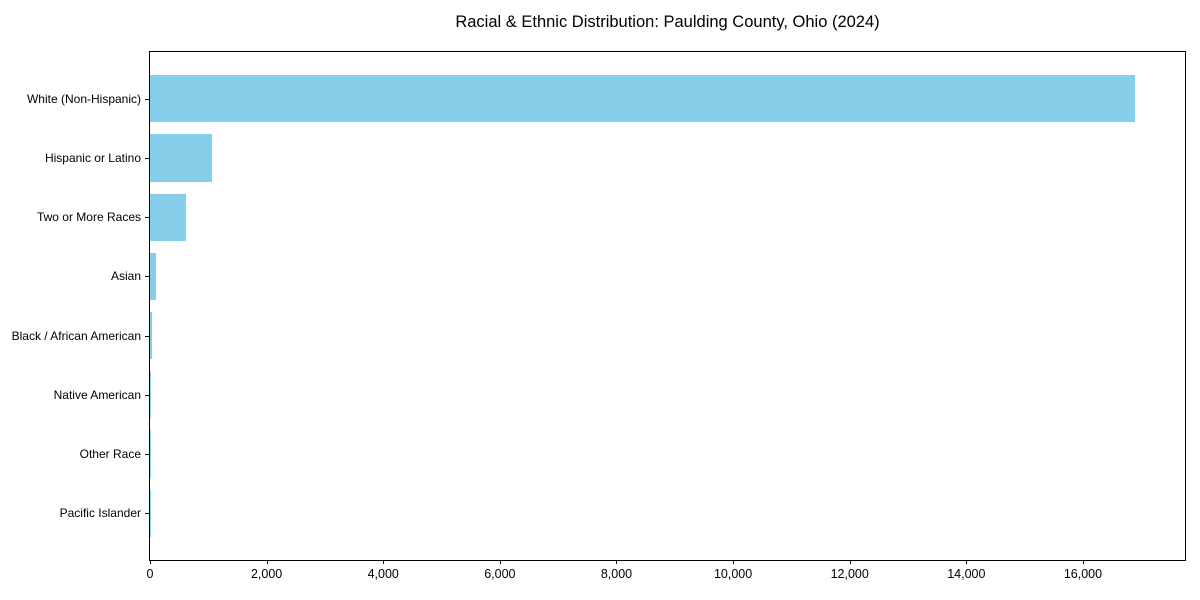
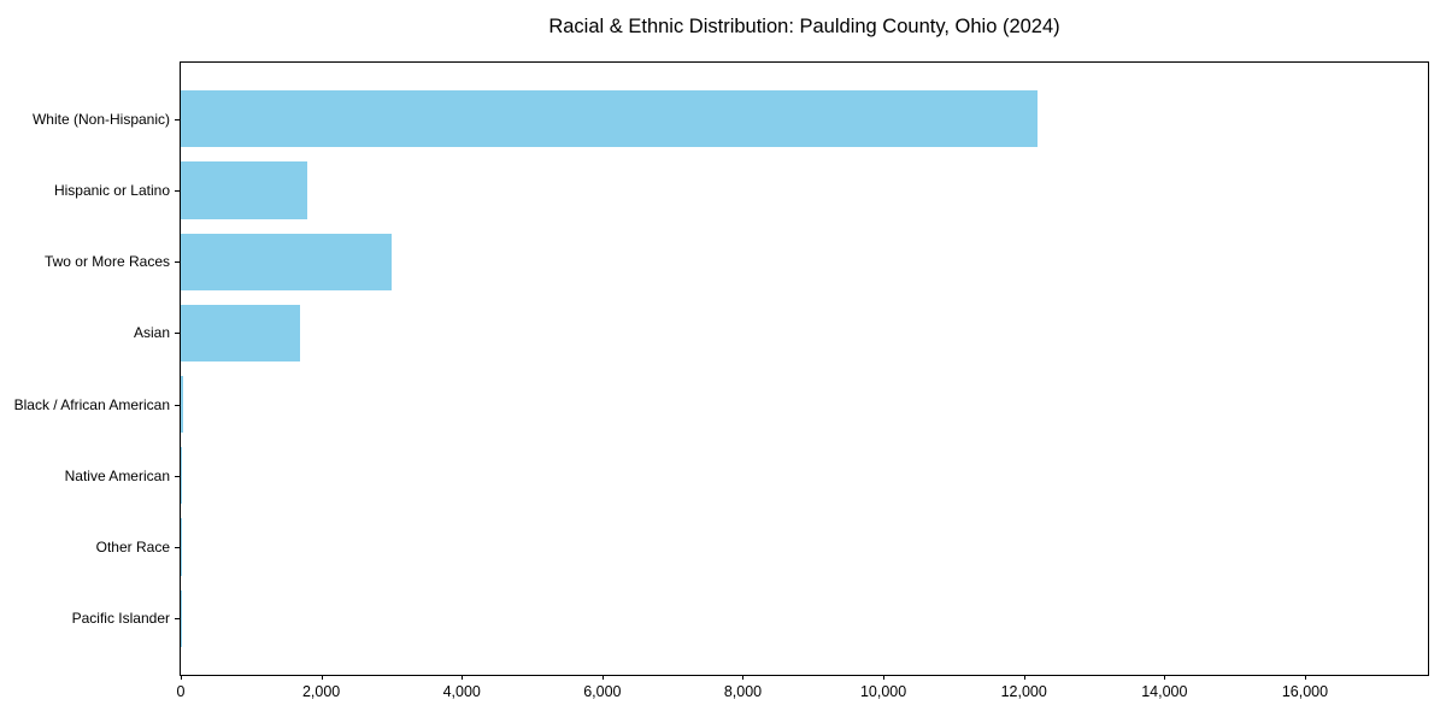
White (Non-Hispanic): 16900 -> 12200
Hispanic or Latino: 1100 -> 1800
Two or More Races: 600 -> 3000
Asian: 100 -> 1700
